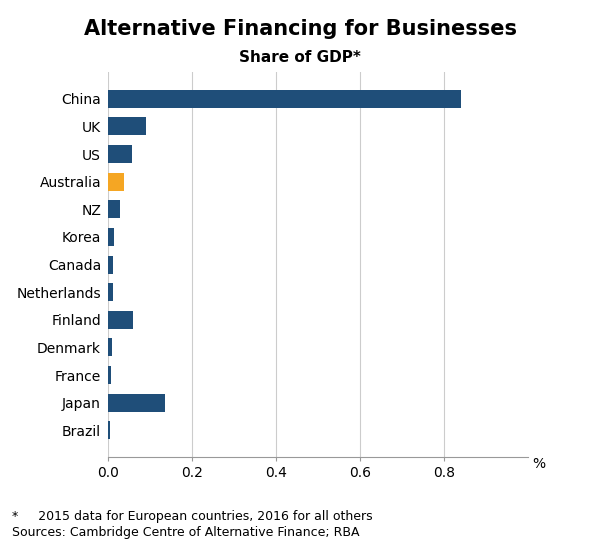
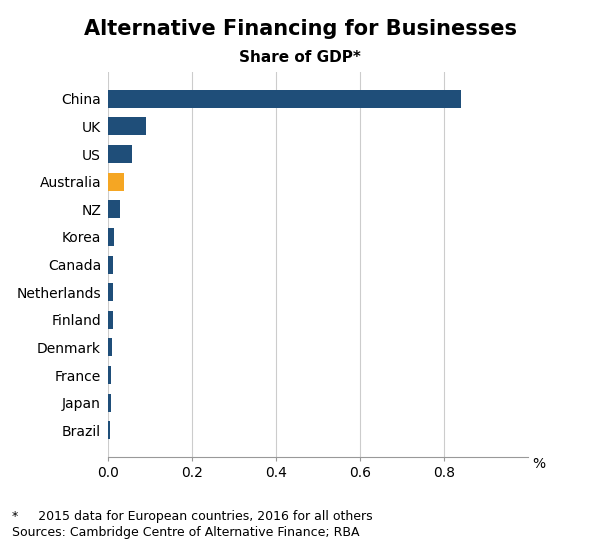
Finland: 0.060 -> 0.011
Japan: 0.135 -> 0.006
